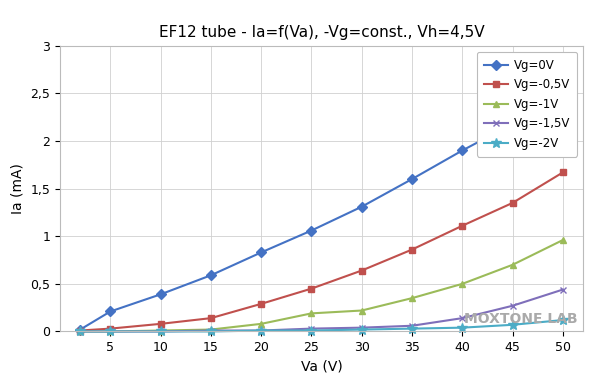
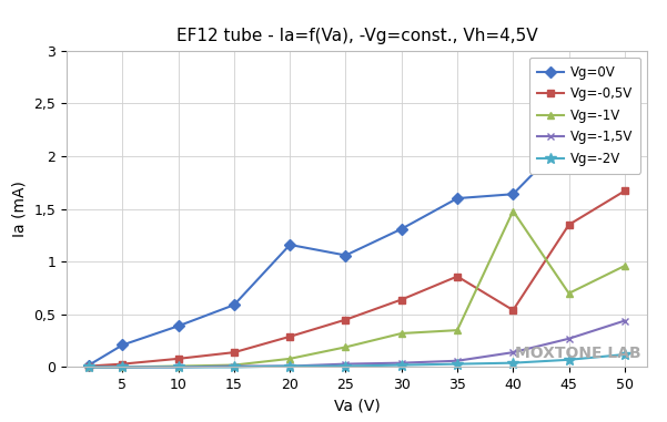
Vg=0V/20: 0,83 -> 1,16
Vg=-1V/30: 0,22 -> 0,32
Vg=0V/40: 1,90 -> 1,64
Vg=-0,5V/40: 1,11 -> 0,54
Vg=-1V/40: 0,50 -> 1,48
